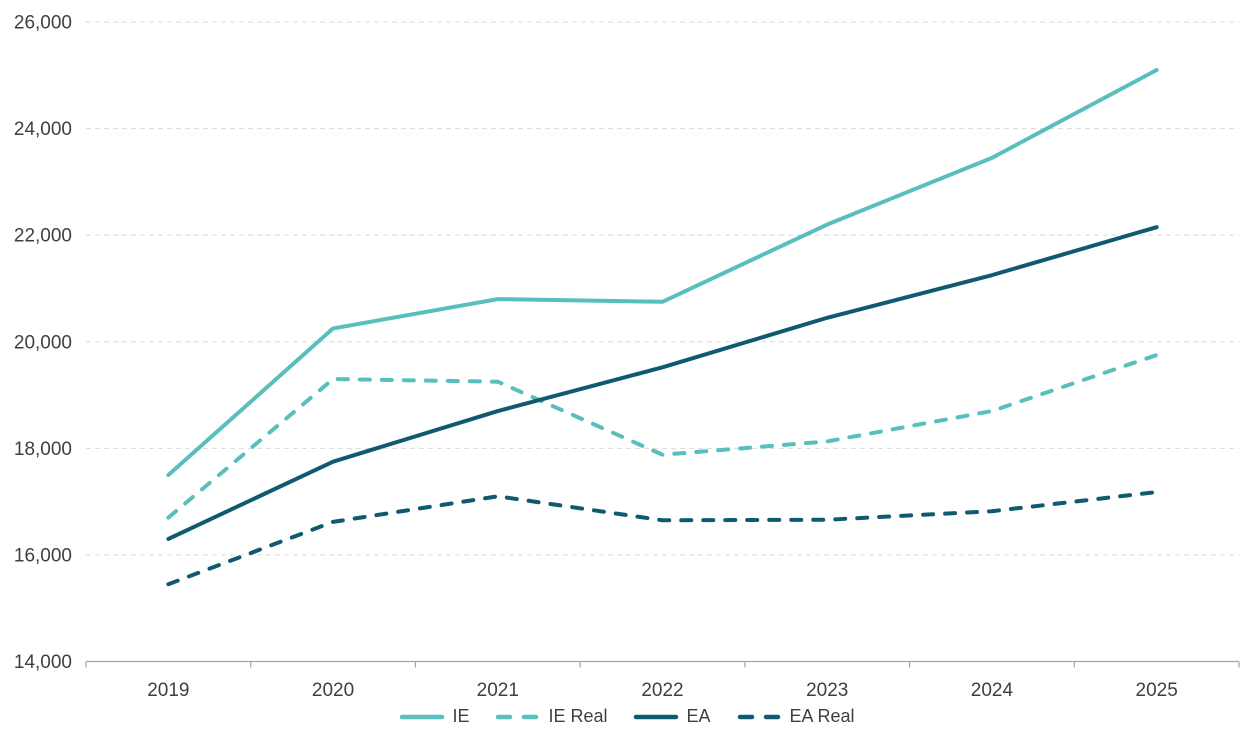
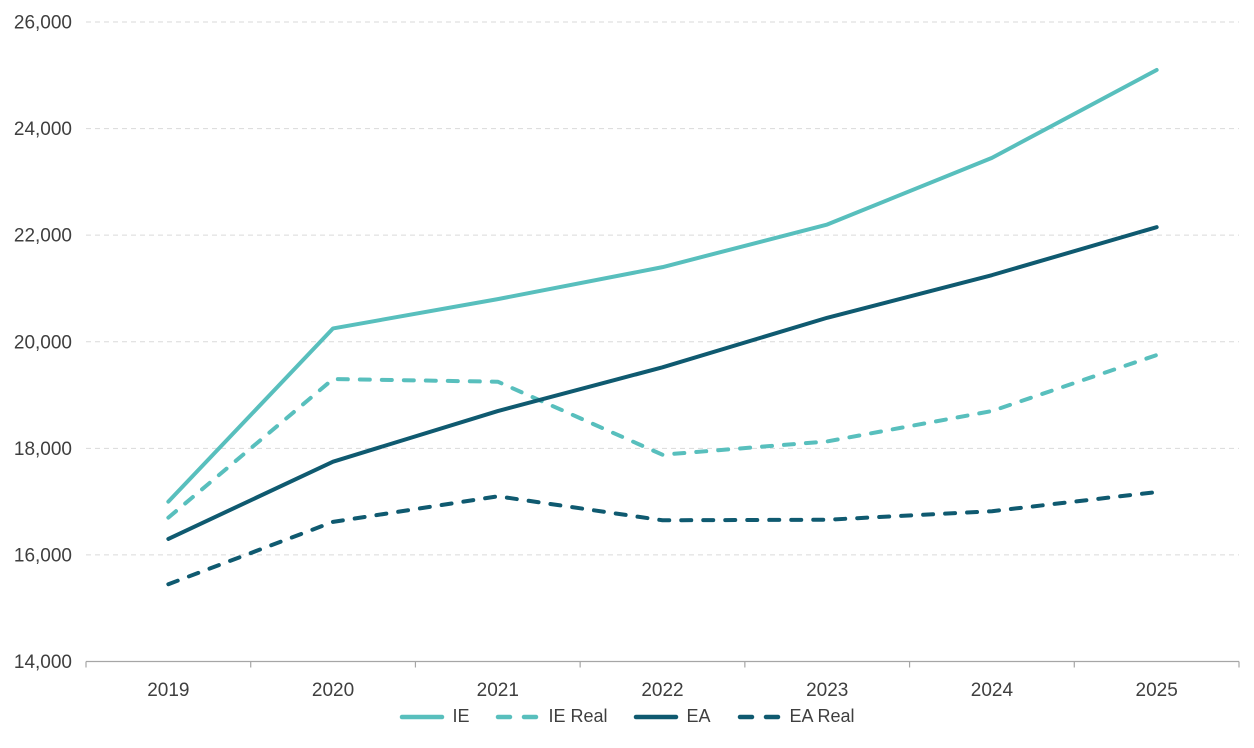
IE/2019: 17500 -> 17000
IE/2022: 20800 -> 21400
